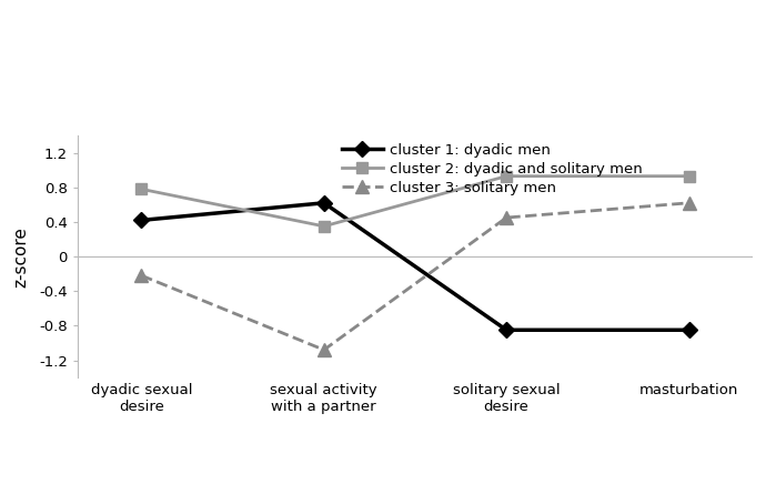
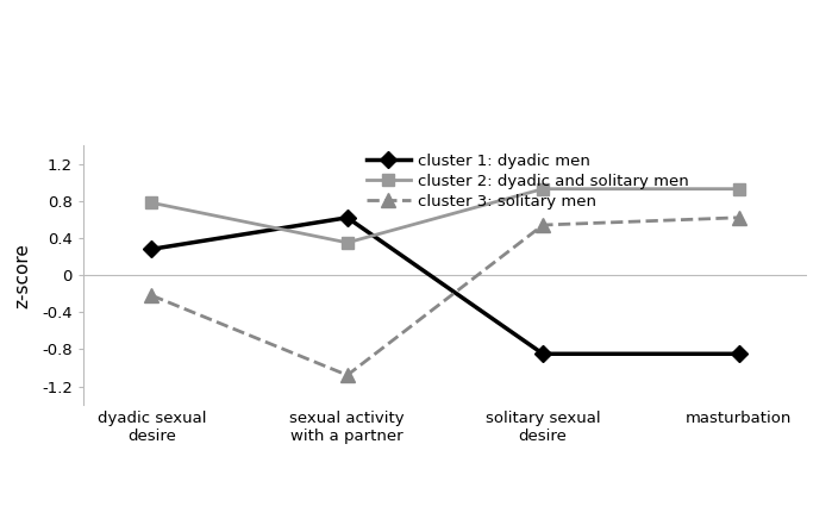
cluster 1: dyadic men/dyadic sexual desire: 0.42 -> 0.28
cluster 3: solitary men/solitary sexual desire: 0.45 -> 0.54
